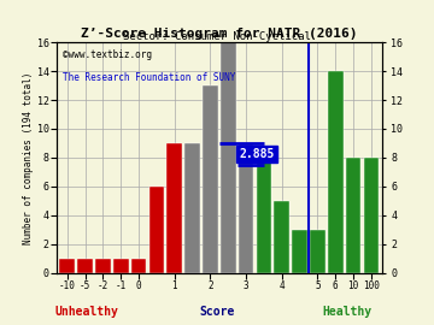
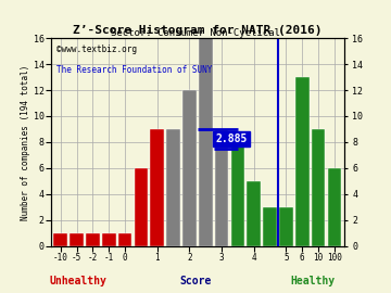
2: 13 -> 12
6: 14 -> 13
10: 8 -> 9
100: 8 -> 6
